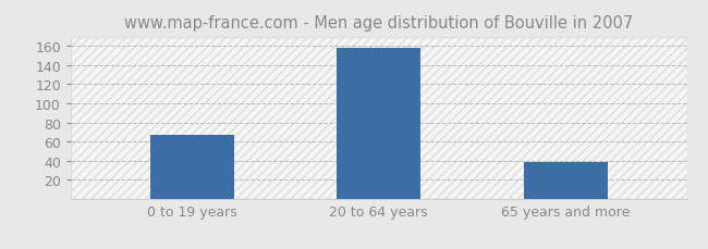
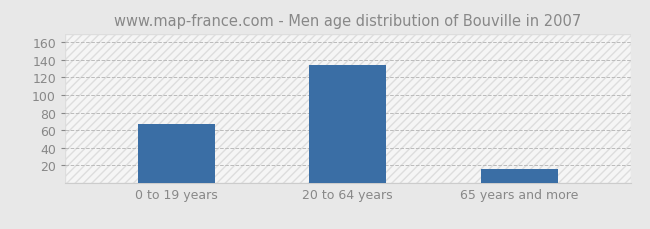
20 to 64 years: 158 -> 134
65 years and more: 39 -> 16
